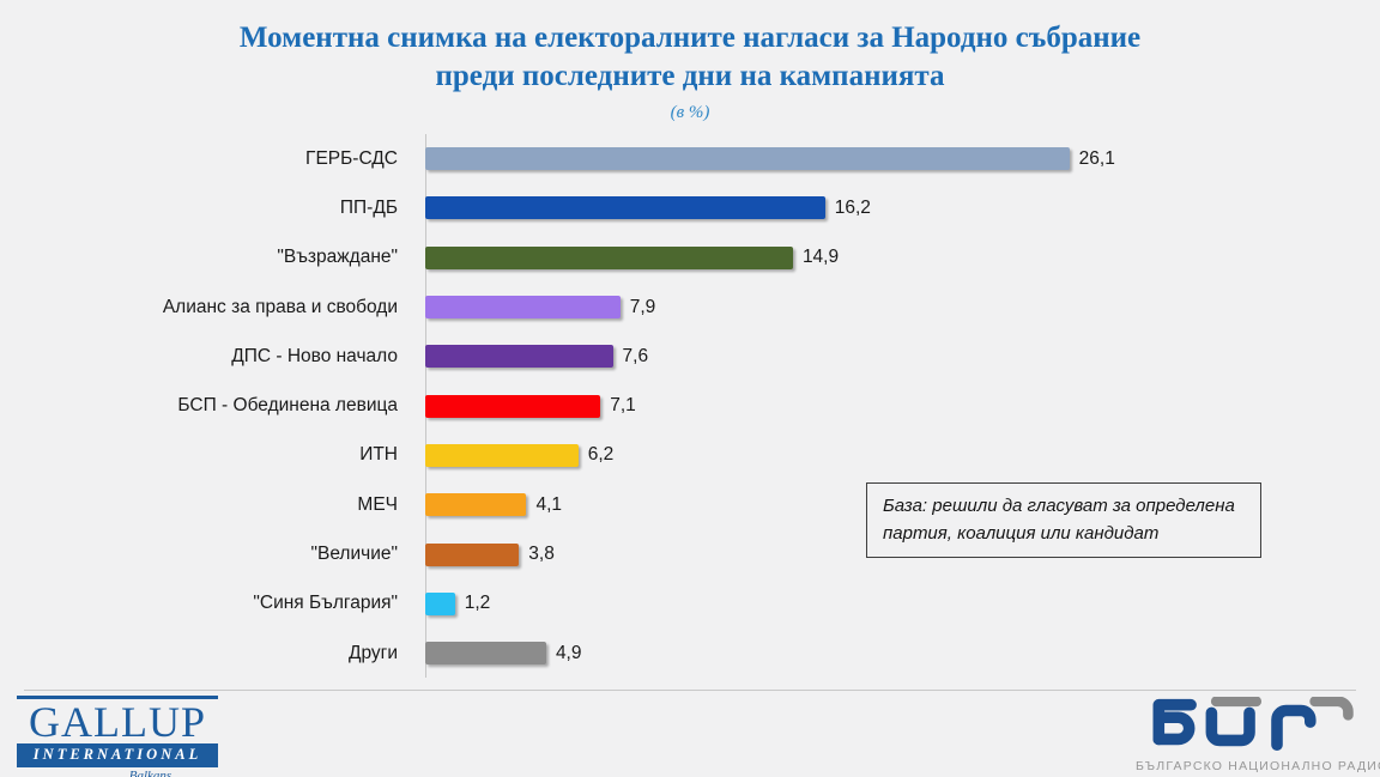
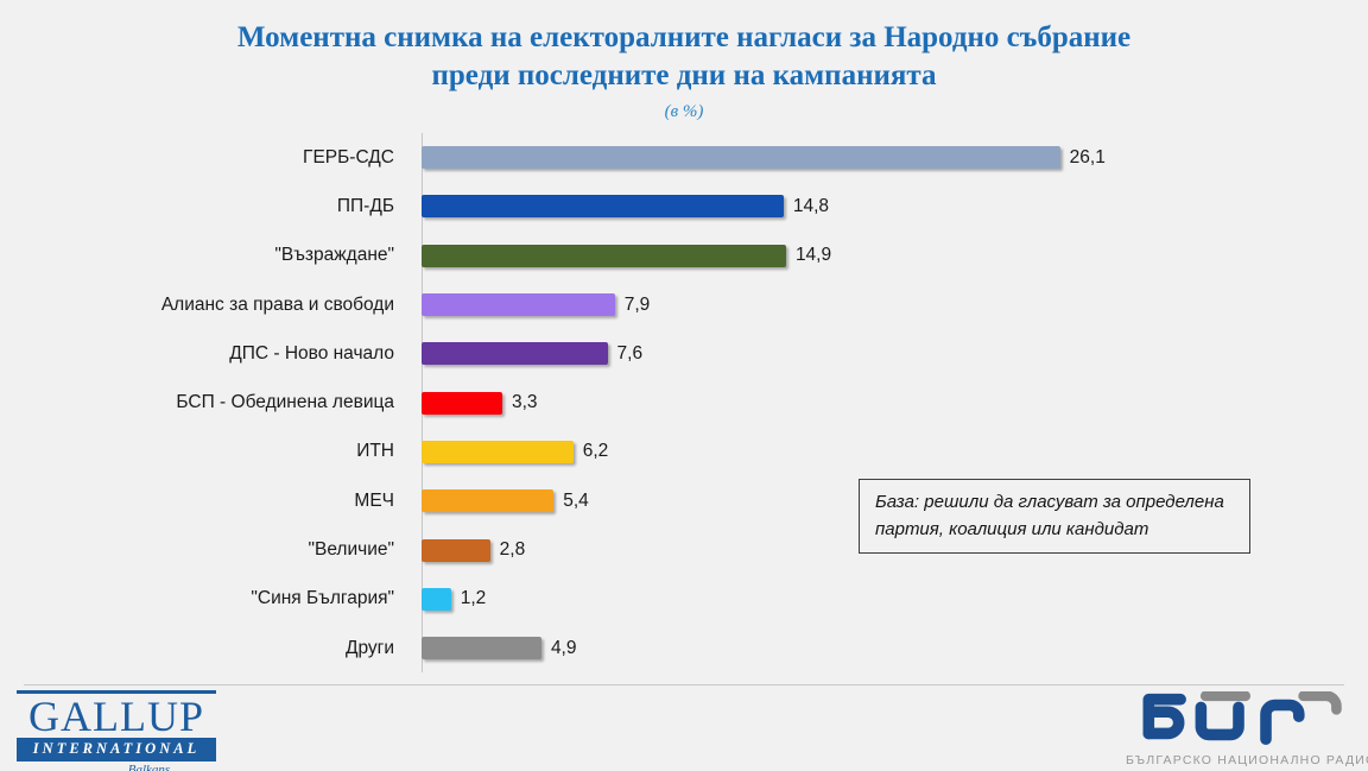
ПП-ДБ: 16,2 -> 14,8
БСП - Обединена левица: 7,1 -> 3,3
МЕЧ: 4,1 -> 5,4
"Величие": 3,8 -> 2,8
